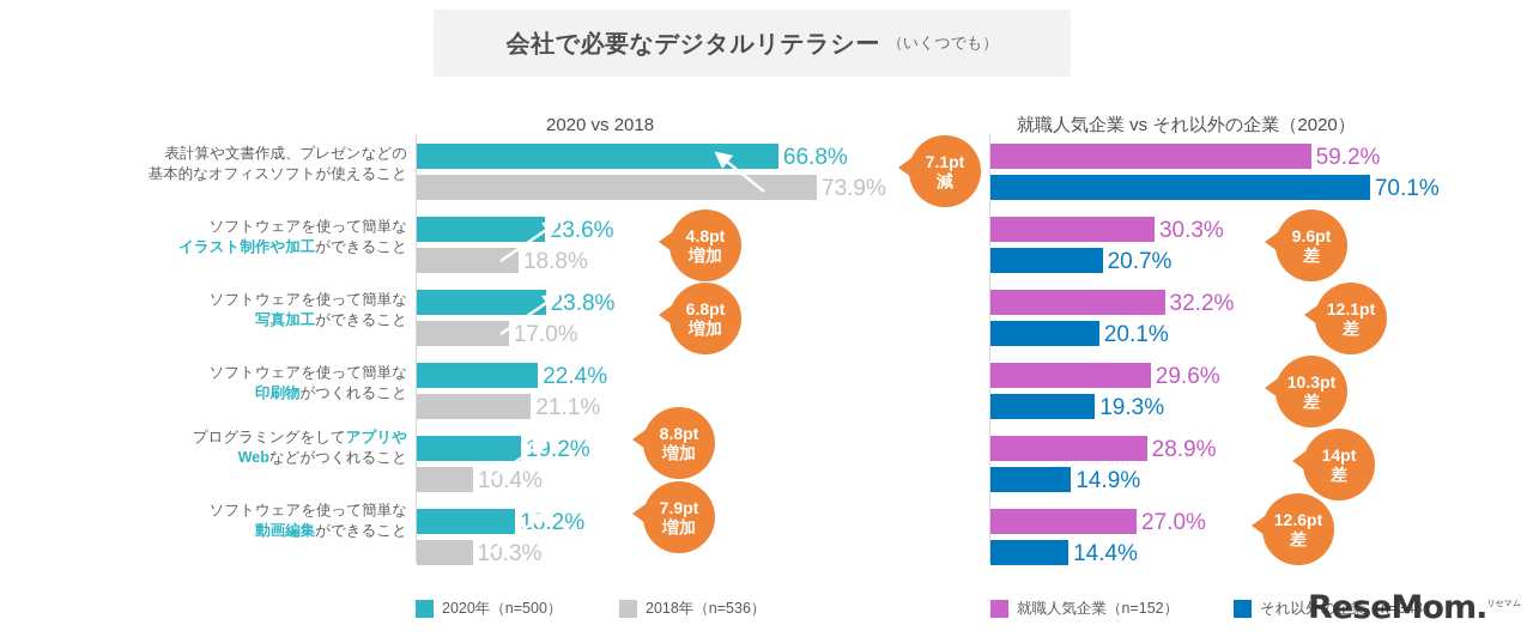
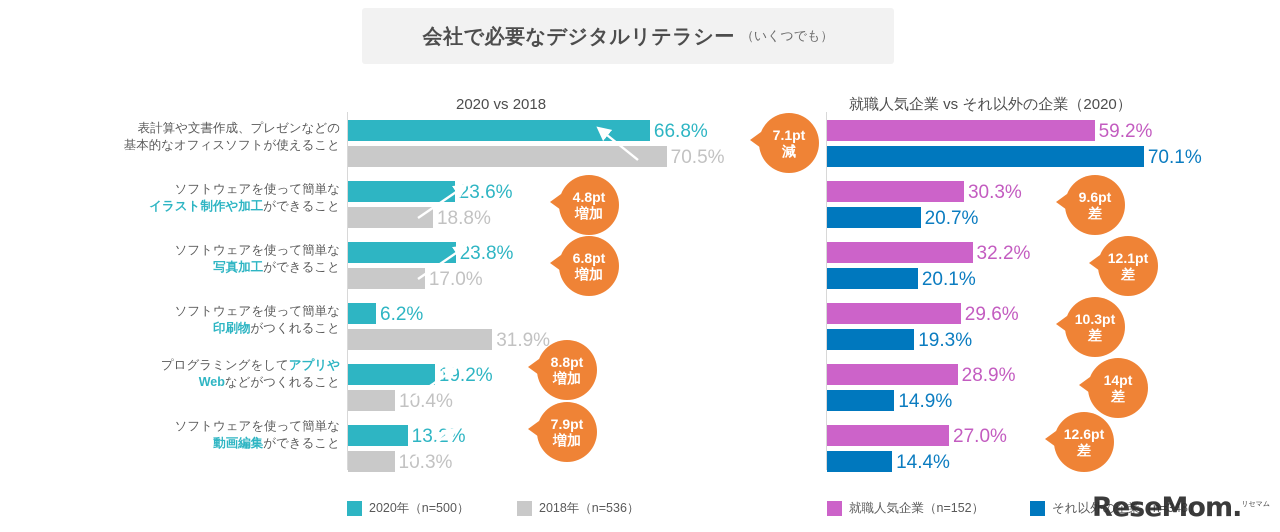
2020 vs 2018/2018年（n=536）/表計算や文書作成、プレゼンなどの基本的なオフィスソフトが使えること: 73.9% -> 70.5%
2020 vs 2018/2020年（n=500）/ソフトウェアを使って簡単な印刷物がつくれること: 22.4% -> 6.2%
2020 vs 2018/2018年（n=536）/ソフトウェアを使って簡単な印刷物がつくれること: 21.1% -> 31.9%
2020 vs 2018/2020年（n=500）/ソフトウェアを使って簡単な動画編集ができること: 18.2% -> 13.2%
